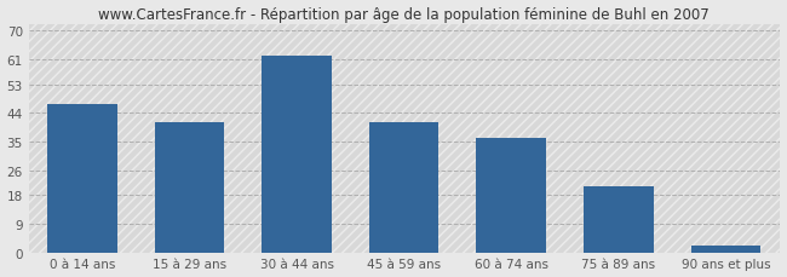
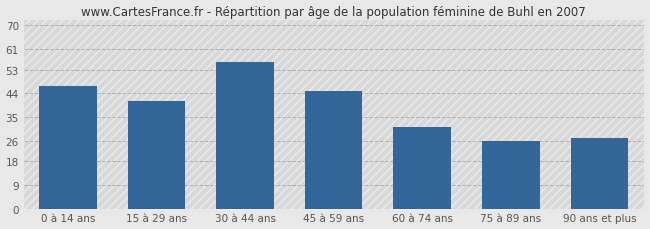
30 à 44 ans: 62 -> 56
45 à 59 ans: 41 -> 45
60 à 74 ans: 36 -> 31
75 à 89 ans: 21 -> 26
90 ans et plus: 2 -> 27
